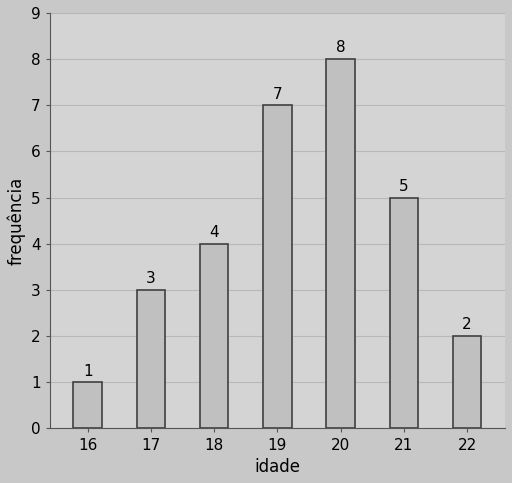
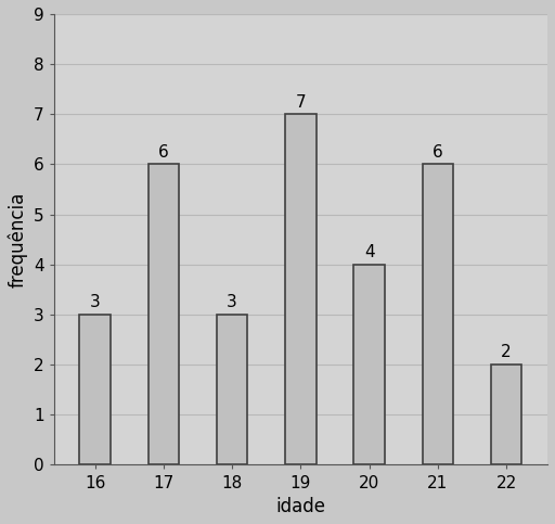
16: 1 -> 3
17: 3 -> 6
18: 4 -> 3
20: 8 -> 4
21: 5 -> 6
